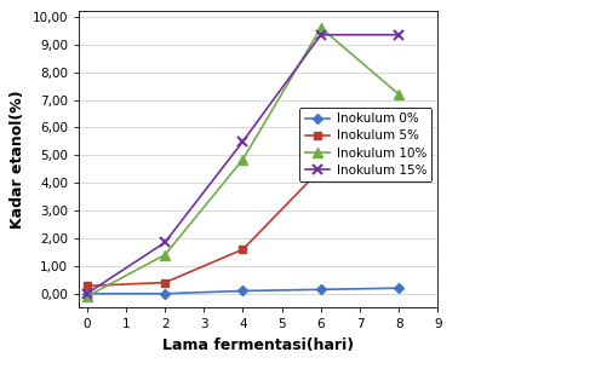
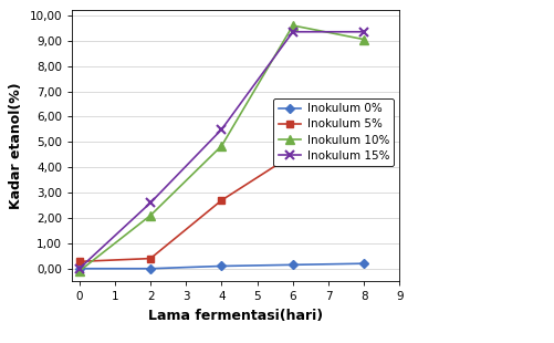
Inokulum 10%/2: 1,40 -> 2,10
Inokulum 15%/2: 1,85 -> 2,60
Inokulum 5%/4: 1,60 -> 2,70
Inokulum 10%/8: 7,20 -> 9,05
